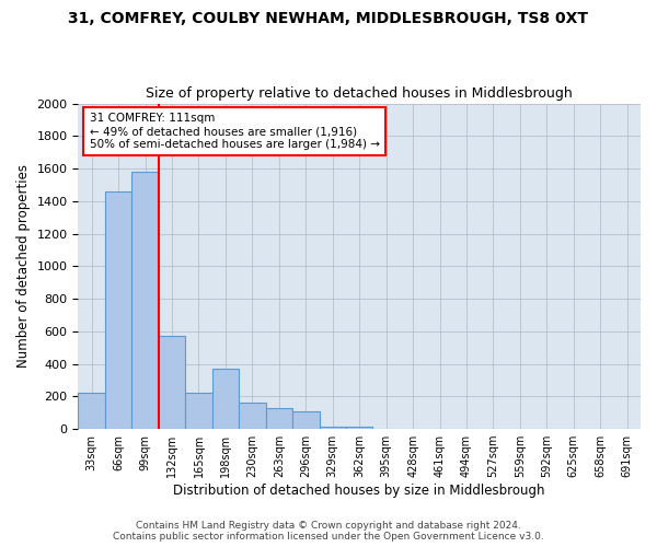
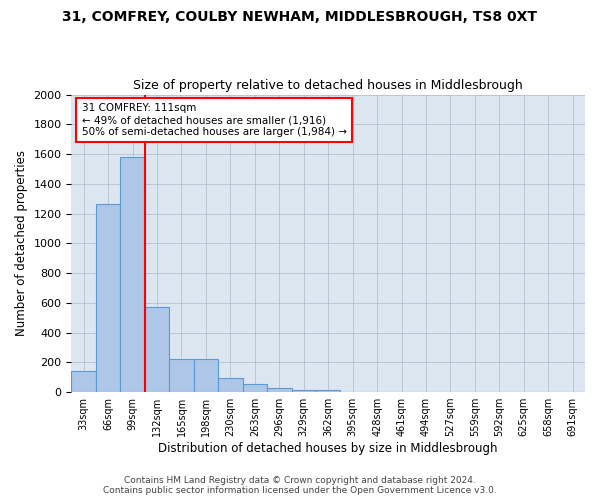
33sqm: 220 -> 140
66sqm: 1460 -> 1260
198sqm: 370 -> 220
230sqm: 160 -> 100
263sqm: 130 -> 50
296sqm: 110 -> 30
